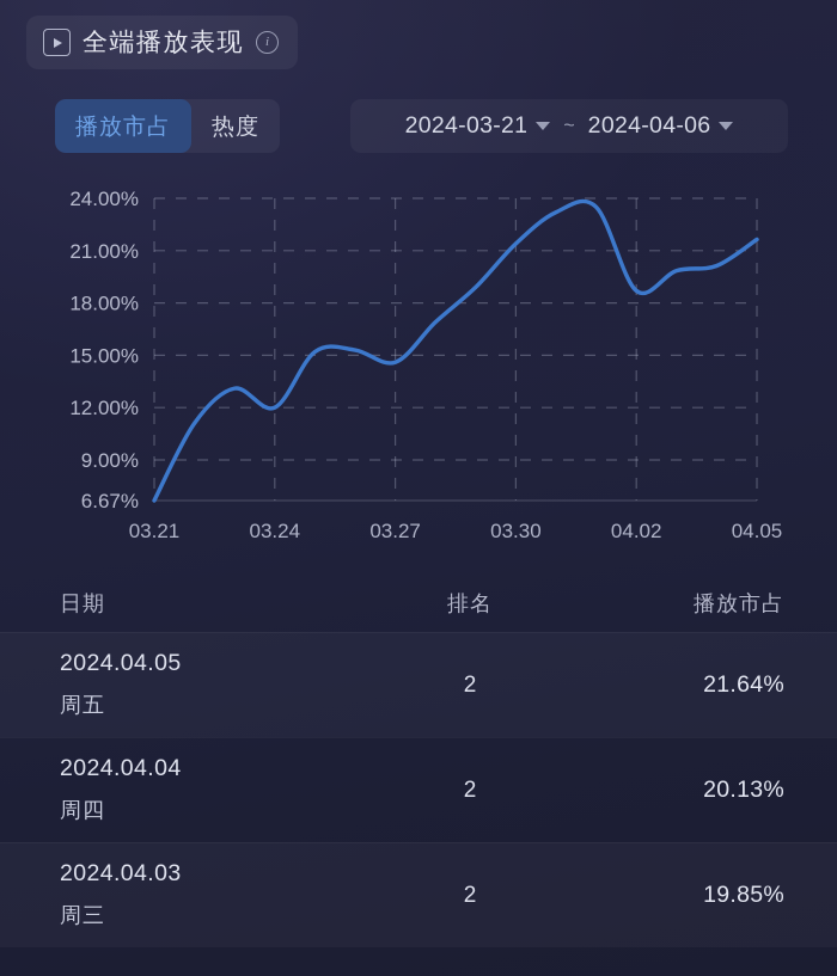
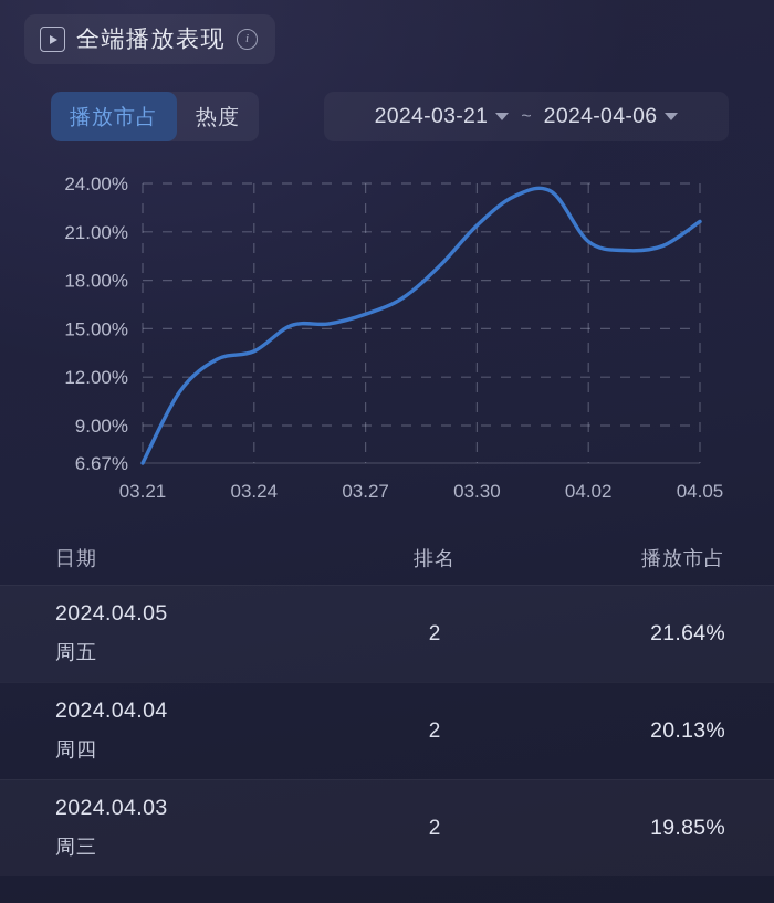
03.24: 12.0% -> 13.6%
03.27: 14.6% -> 15.9%
04.02: 18.7% -> 20.4%
